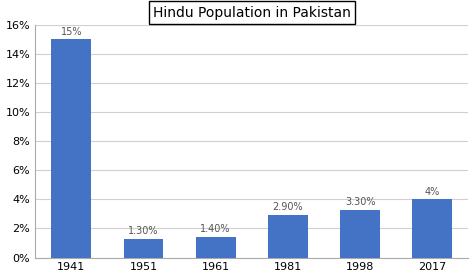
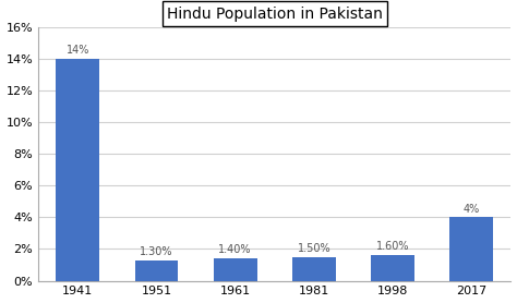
1941: 15% -> 14%
1981: 2.90% -> 1.50%
1998: 3.30% -> 1.60%
